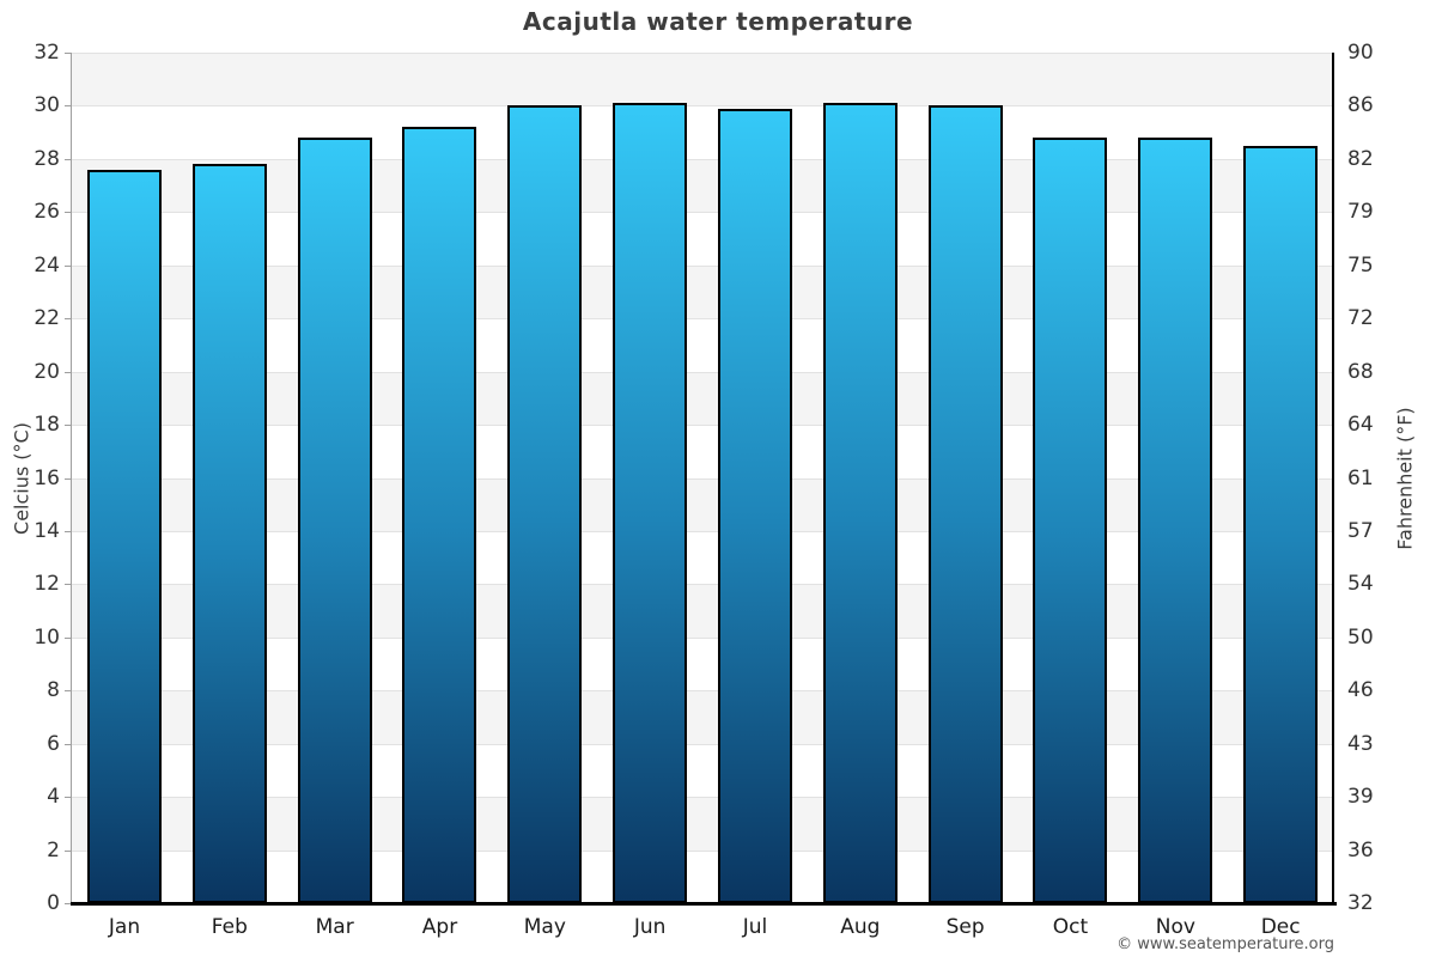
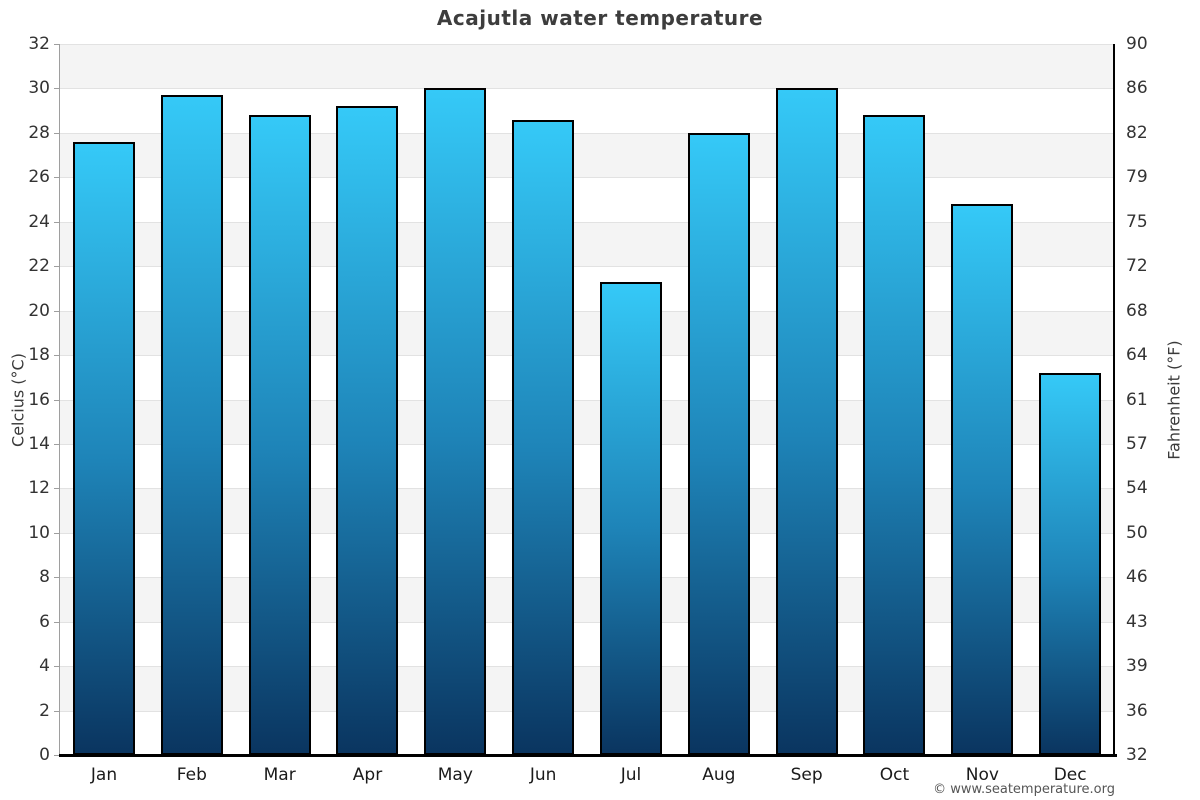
Feb: 27.8 -> 29.7
Jun: 30.1 -> 28.6
Jul: 29.9 -> 21.3
Aug: 30.1 -> 28.0
Nov: 28.8 -> 24.8
Dec: 28.5 -> 17.2
